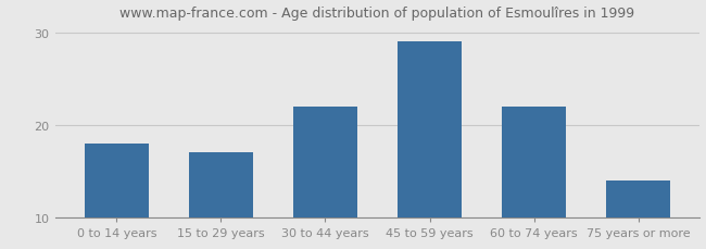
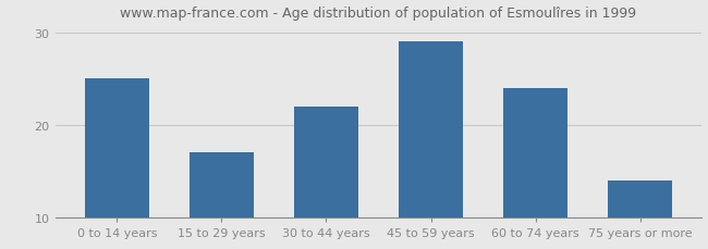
0 to 14 years: 18 -> 25
60 to 74 years: 22 -> 24
